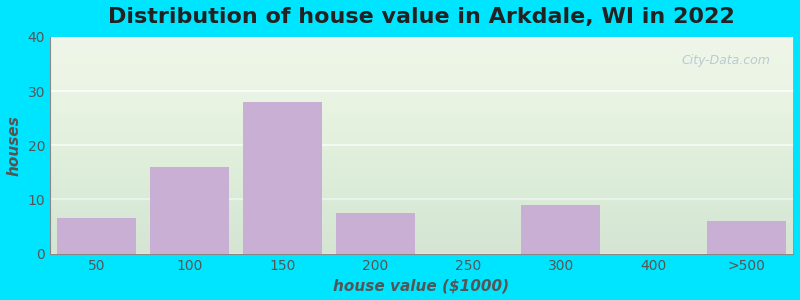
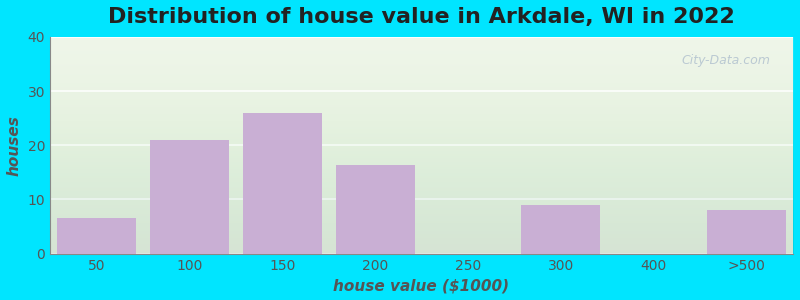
100: 16.0 -> 21.0
150: 28.0 -> 26.0
200: 7.5 -> 16.4
>500: 6.0 -> 8.0
